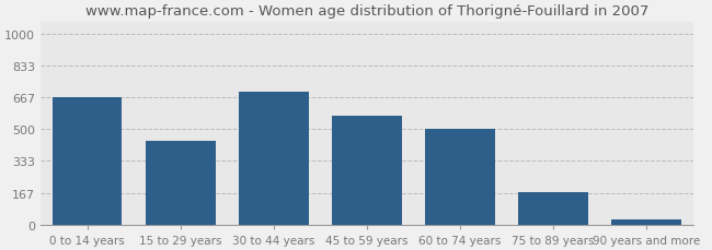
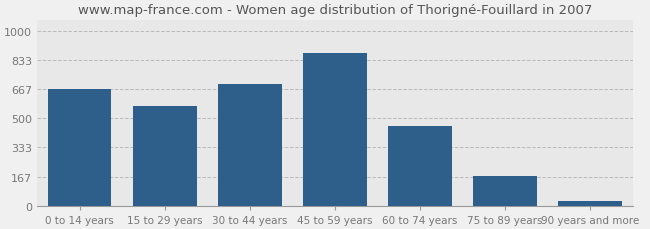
15 to 29 years: 440 -> 570
45 to 59 years: 570 -> 870
60 to 74 years: 500 -> 450
